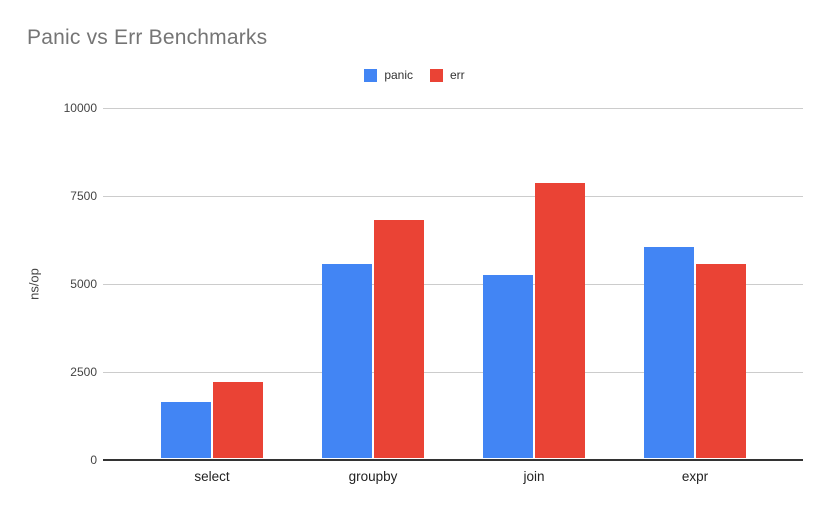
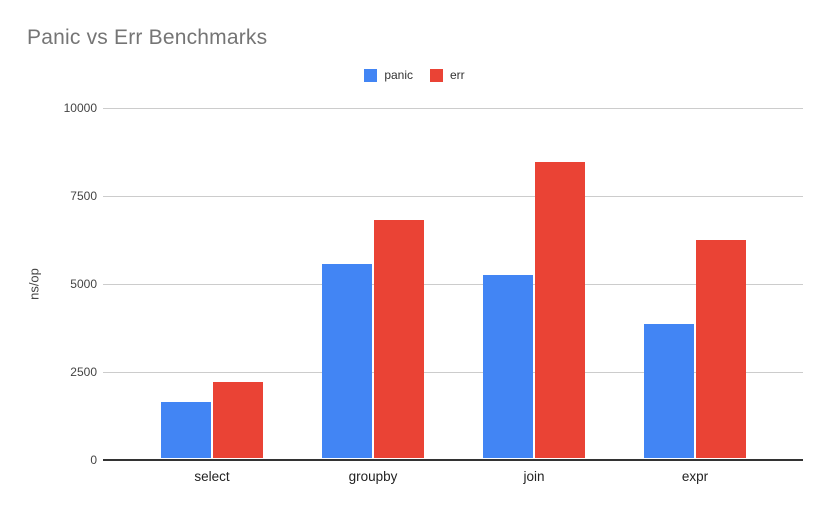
err/join: 7800 -> 8400
panic/expr: 6000 -> 3800
err/expr: 5500 -> 6200
